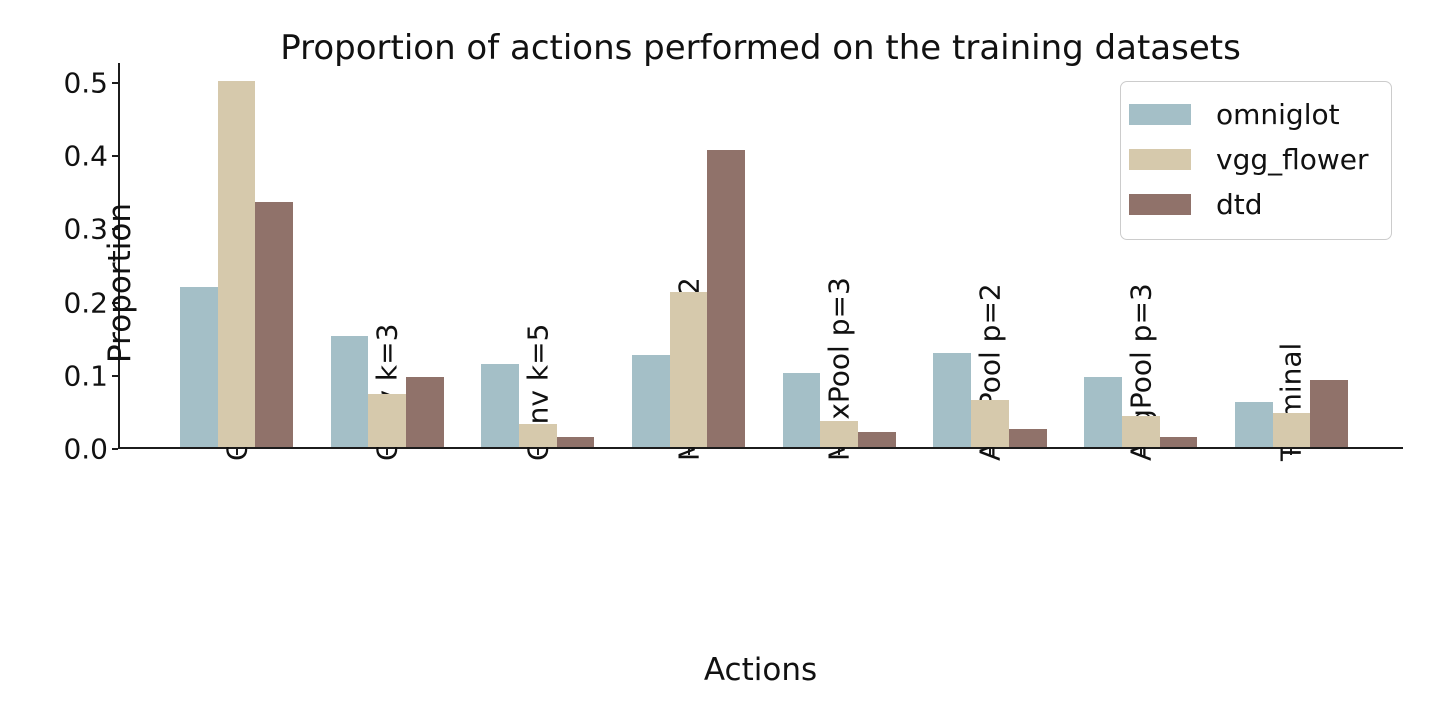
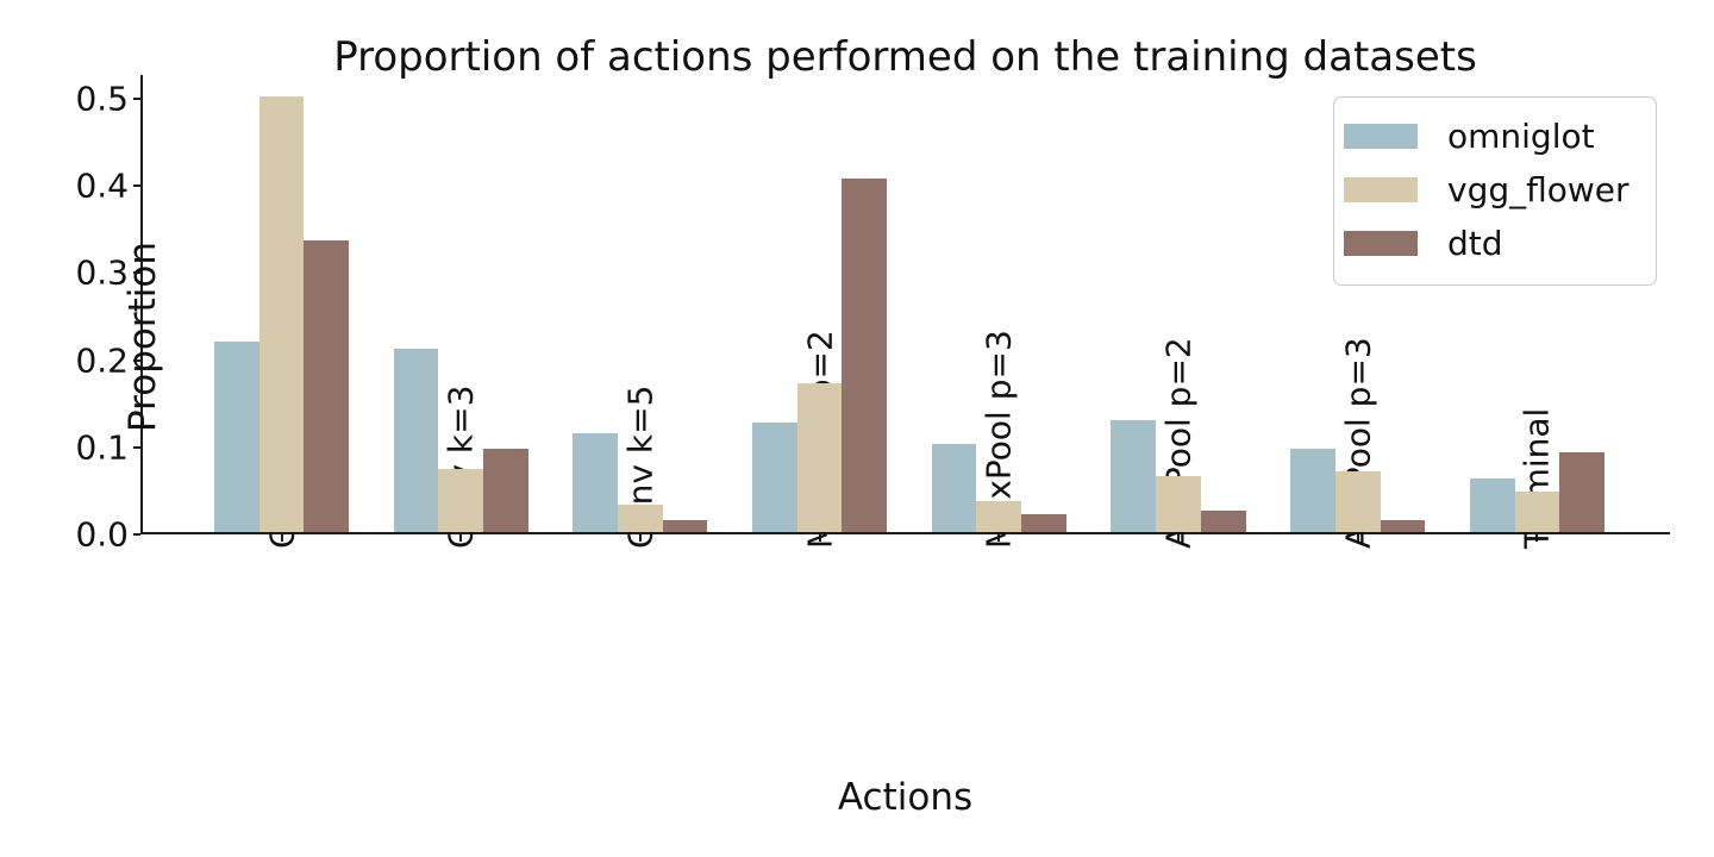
omniglot/Conv k=3: 0.15 -> 0.21
vgg_flower/MaxPool p=2: 0.21 -> 0.17
vgg_flower/AvgPool p=3: 0.04 -> 0.07
